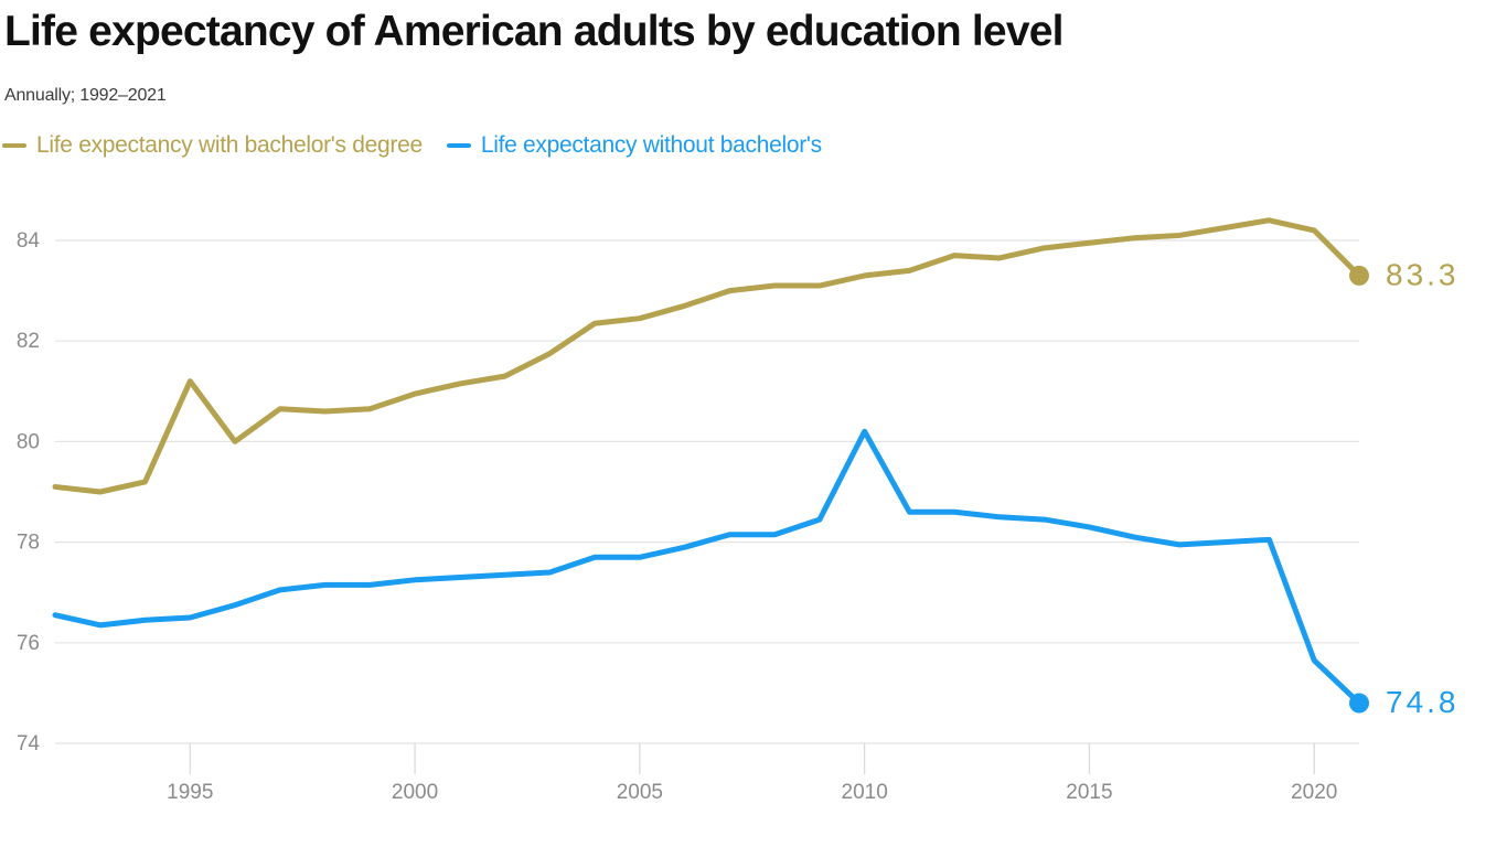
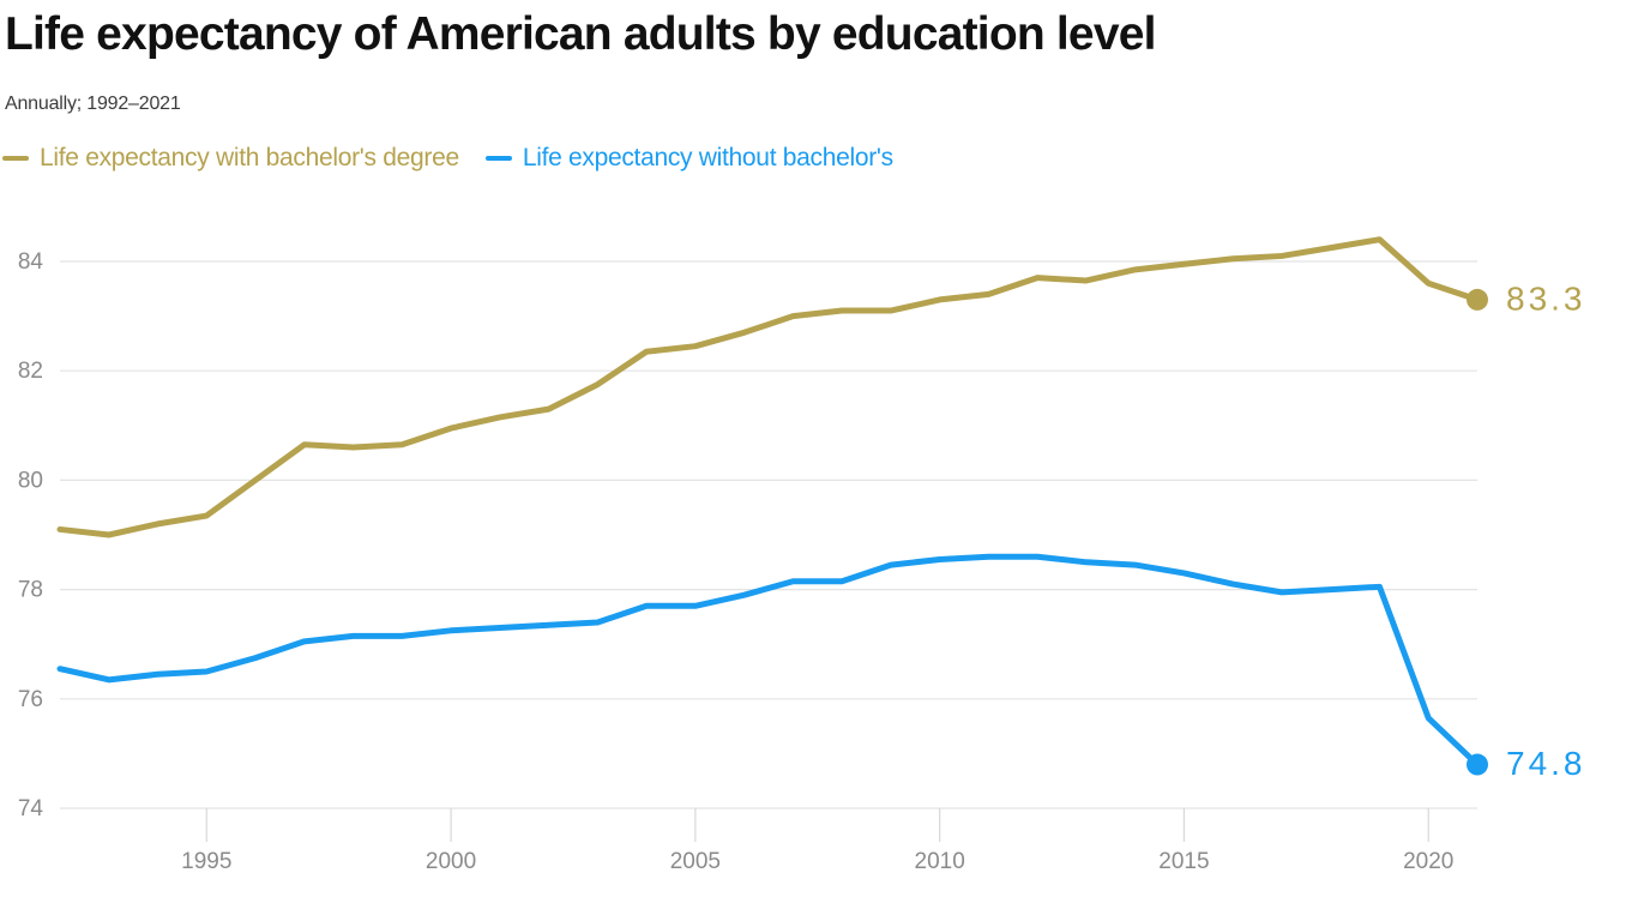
Life expectancy with bachelor's degree/1995: 81.2 -> 79.3
Life expectancy without bachelor's/2010: 80.2 -> 78.5
Life expectancy with bachelor's degree/2020: 84.2 -> 83.6
